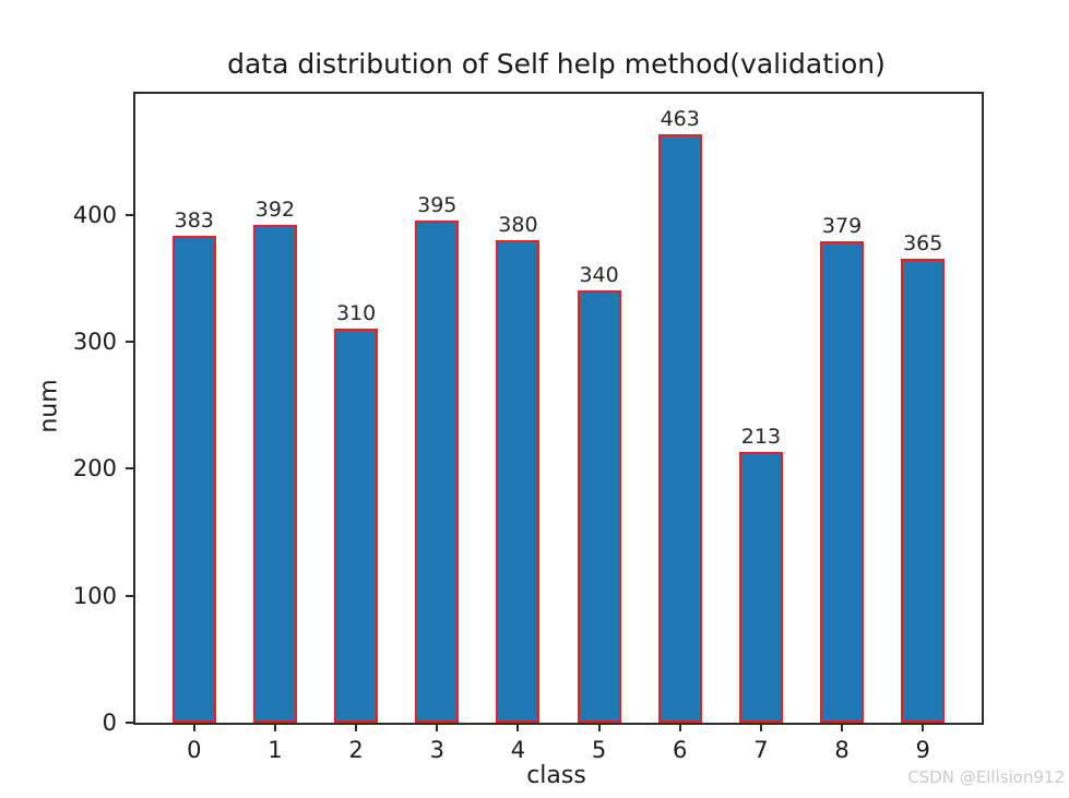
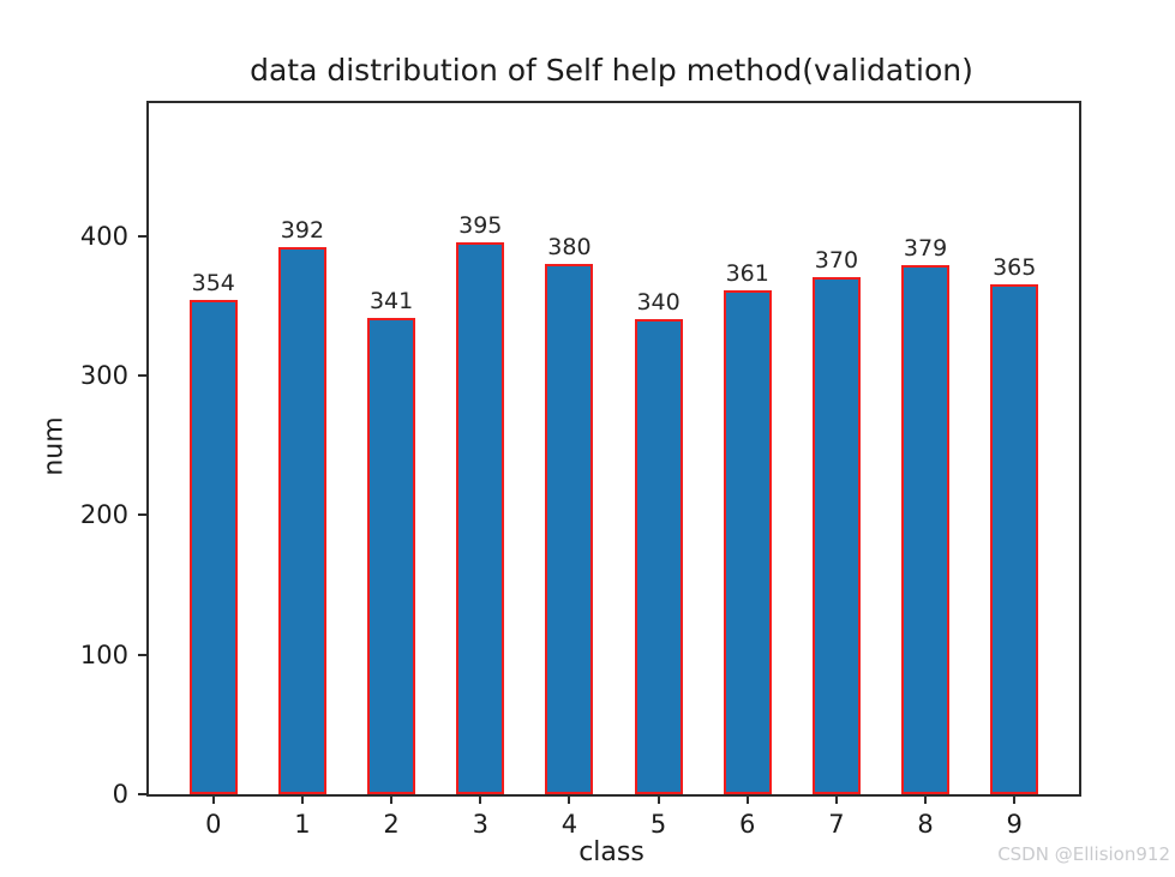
0: 383 -> 354
2: 310 -> 341
6: 463 -> 361
7: 213 -> 370
